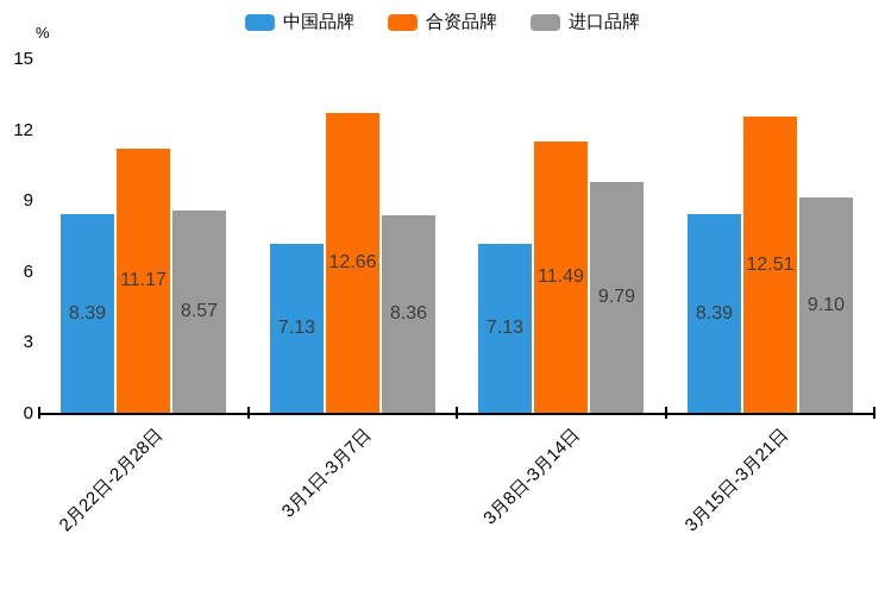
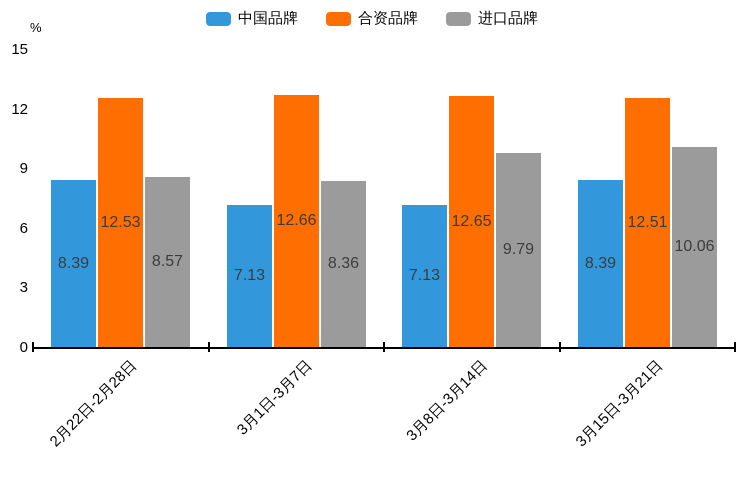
合资品牌/2月22日-2月28日: 11.17 -> 12.53
合资品牌/3月8日-3月14日: 11.49 -> 12.65
进口品牌/3月15日-3月21日: 9.10 -> 10.06
